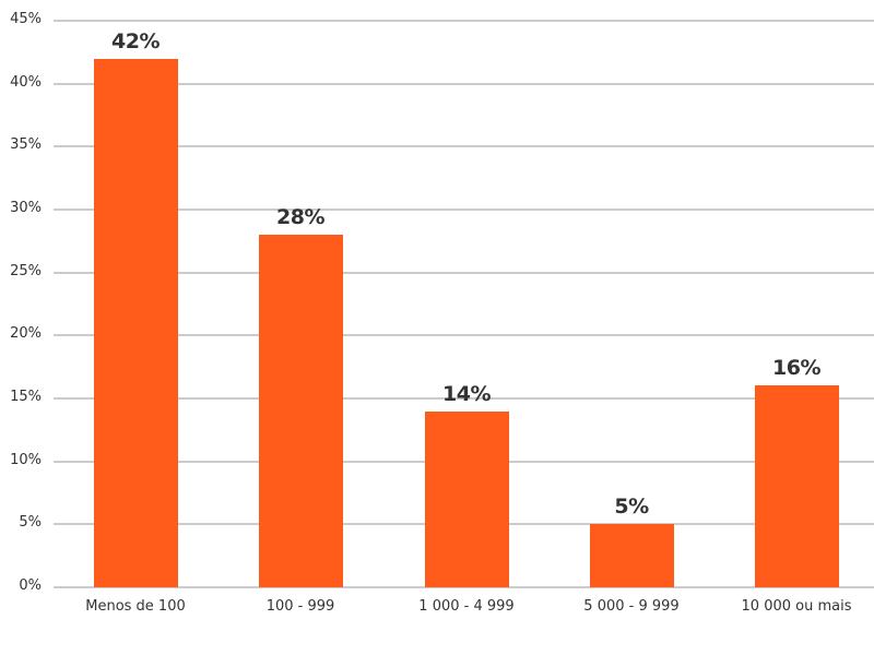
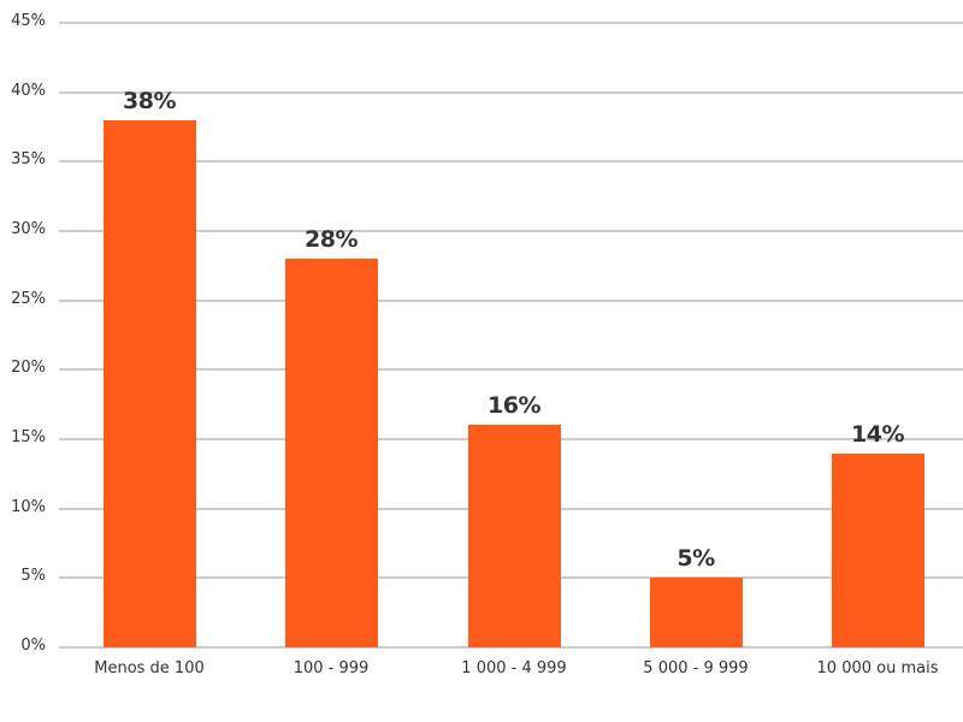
Menos de 100: 42% -> 38%
1 000 - 4 999: 14% -> 16%
10 000 ou mais: 16% -> 14%
